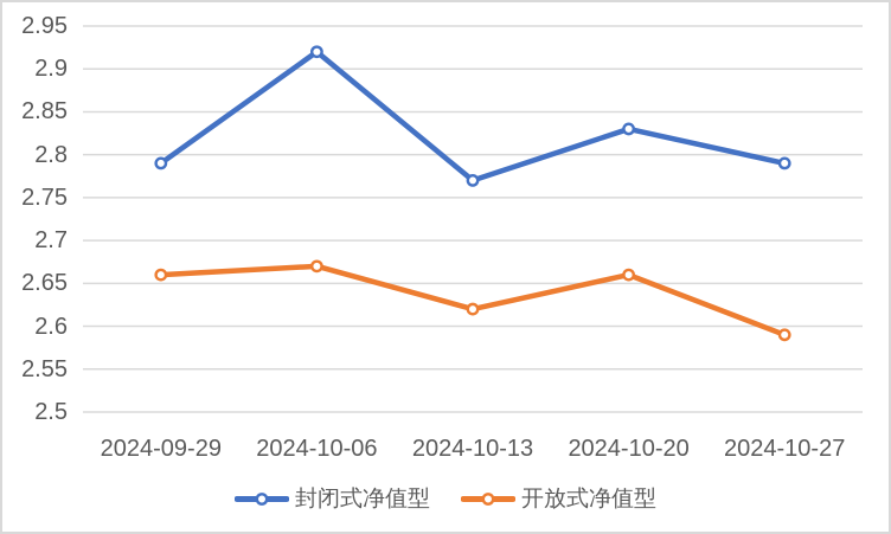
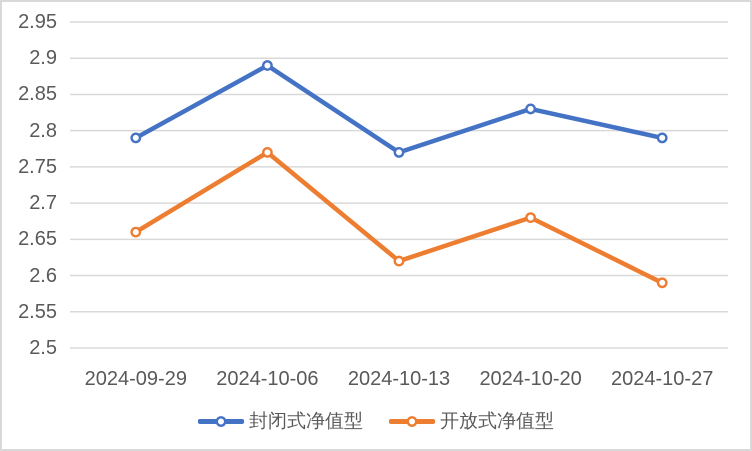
封闭式净值型/2024-10-06: 2.92 -> 2.89
开放式净值型/2024-10-06: 2.67 -> 2.77
开放式净值型/2024-10-20: 2.66 -> 2.68
